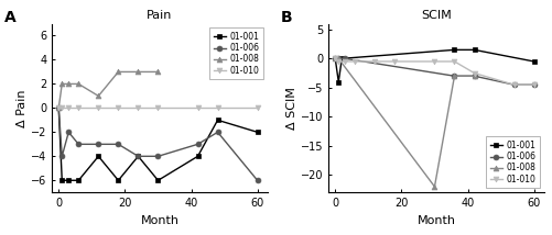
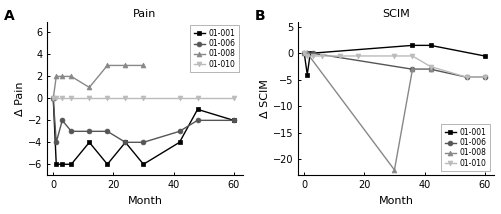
Pain/01-006/60: -6 -> -2
